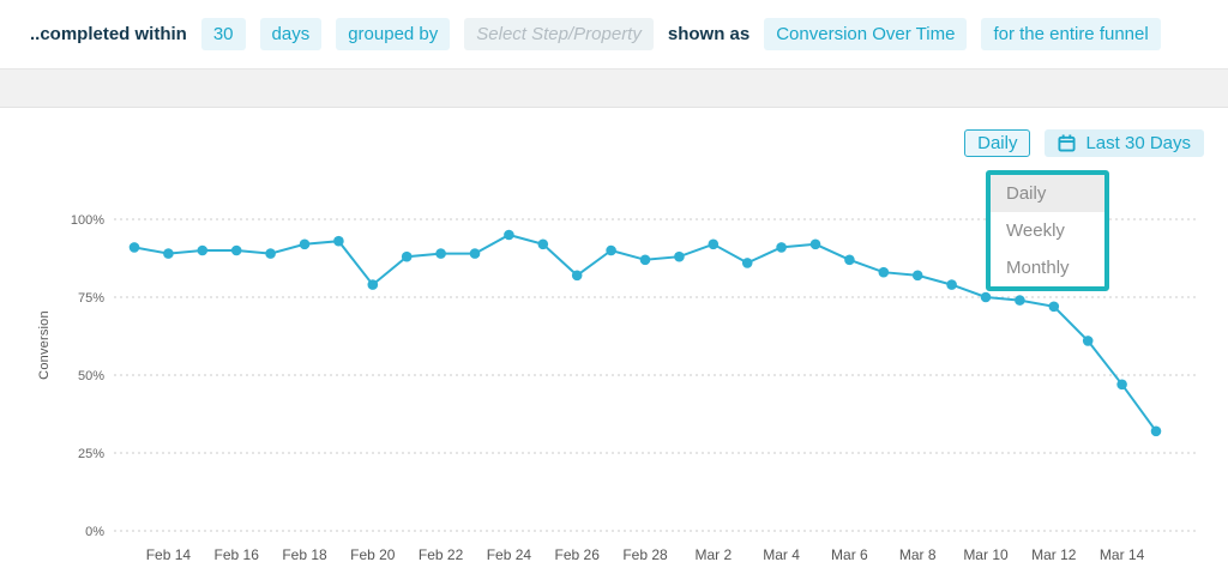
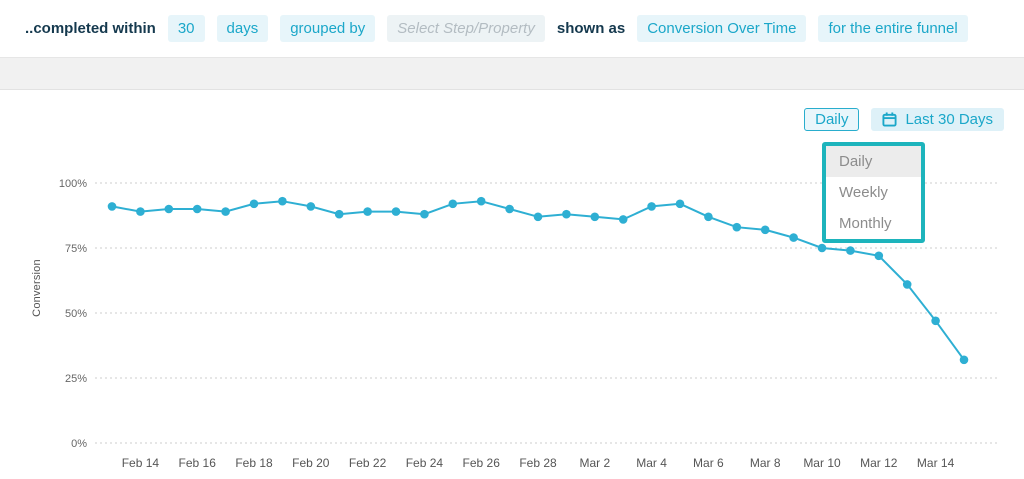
Feb 20: 79% -> 91%
Feb 24: 95% -> 88%
Feb 26: 82% -> 93%
Mar 2: 92% -> 87%
